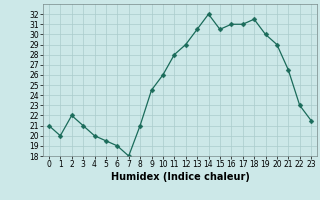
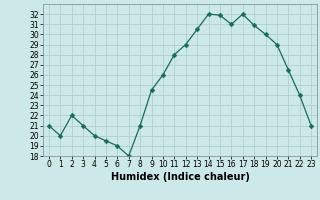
15: 30.5 -> 31.9
17: 31.0 -> 32.0
18: 31.5 -> 30.9
22: 23.0 -> 24.0
23: 21.5 -> 21.0
